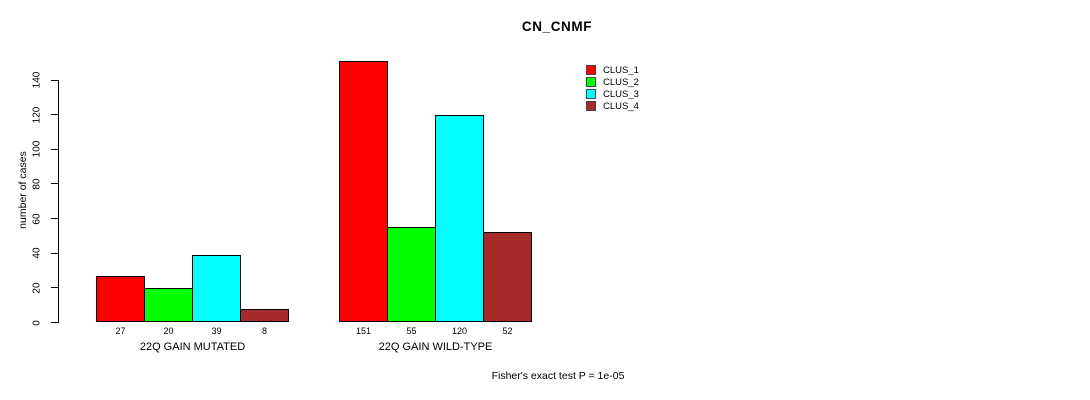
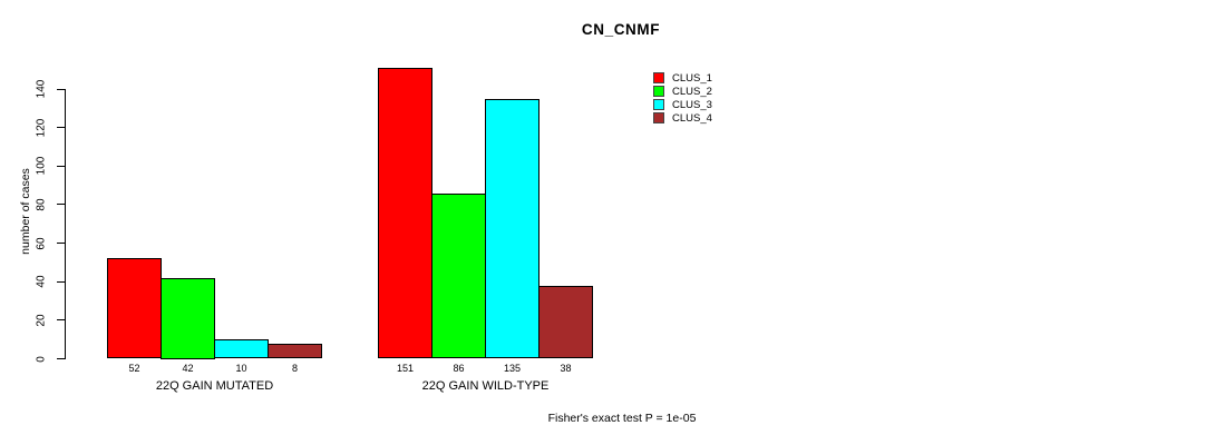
CLUS_1/22Q GAIN MUTATED: 27 -> 52
CLUS_2/22Q GAIN MUTATED: 20 -> 42
CLUS_3/22Q GAIN MUTATED: 39 -> 10
CLUS_2/22Q GAIN WILD-TYPE: 55 -> 86
CLUS_3/22Q GAIN WILD-TYPE: 120 -> 135
CLUS_4/22Q GAIN WILD-TYPE: 52 -> 38
